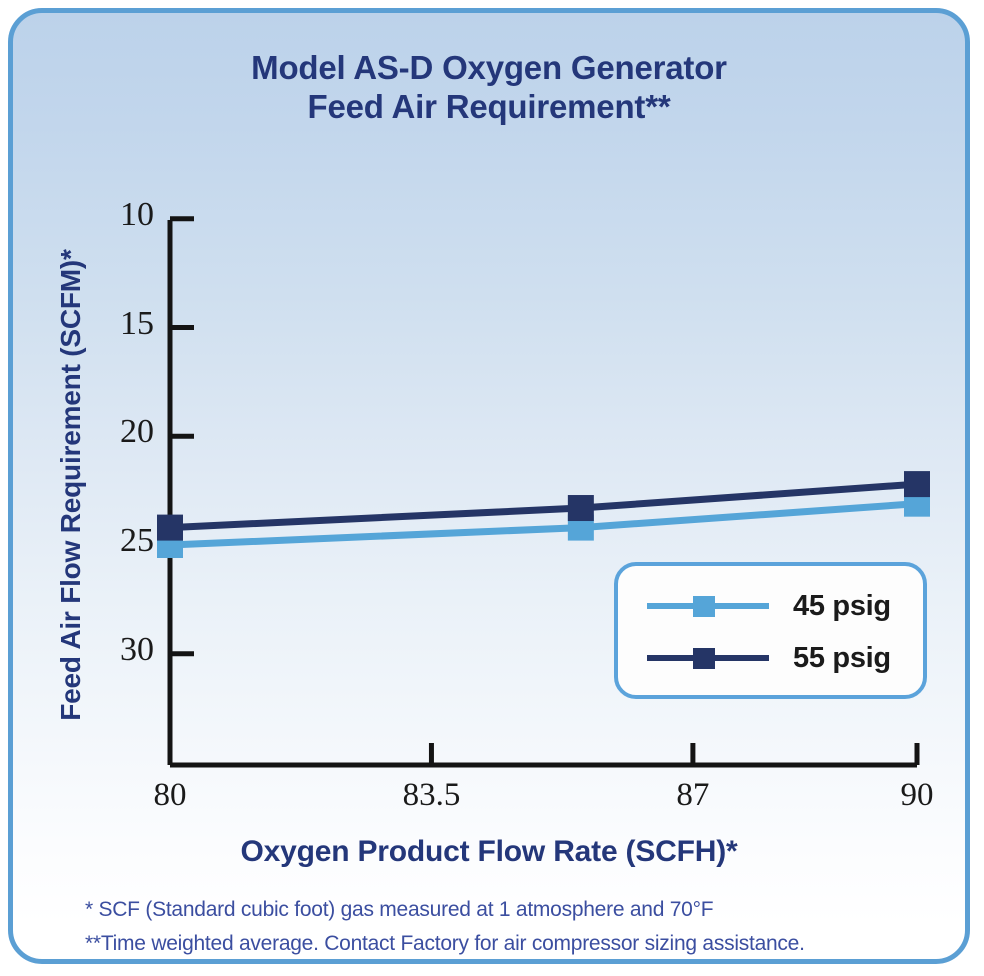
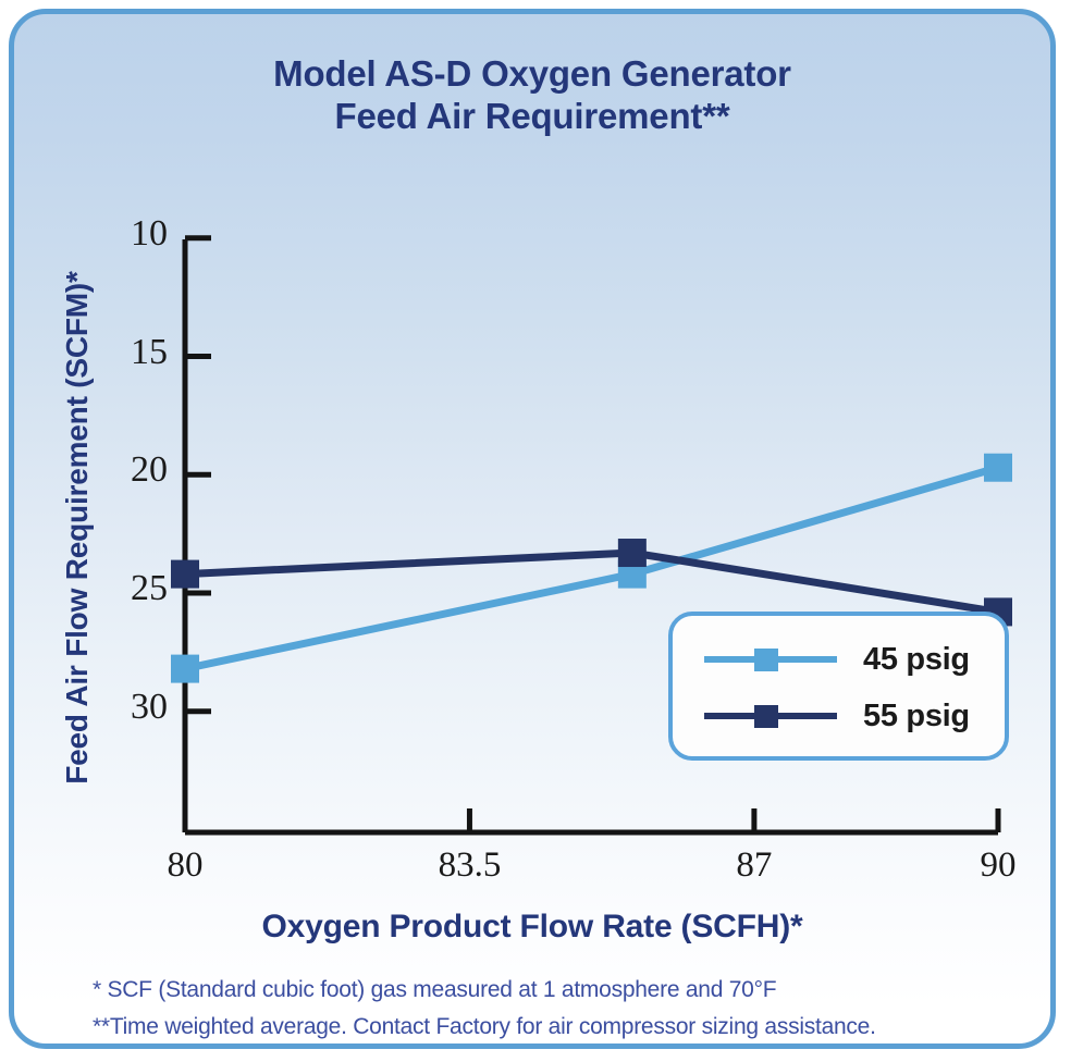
45 psig/80: 15.0 -> 11.8
45 psig/90: 16.9 -> 20.3
55 psig/90: 17.8 -> 14.2
